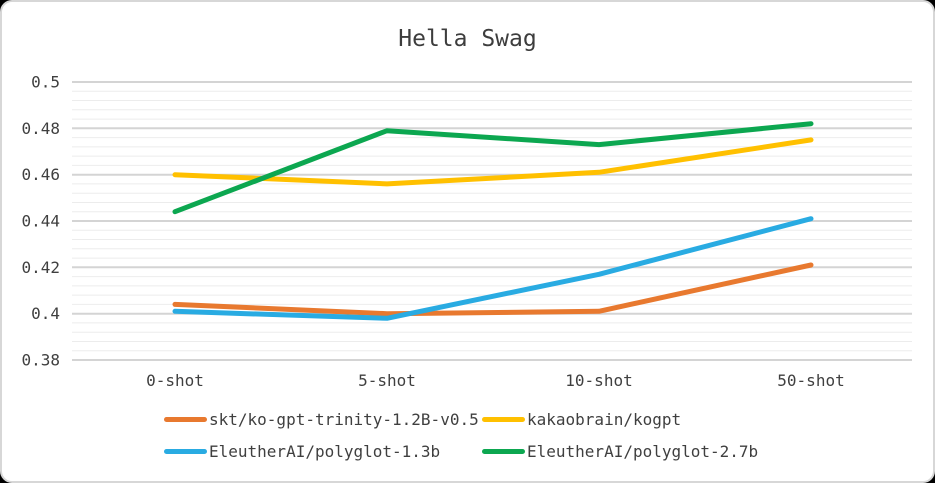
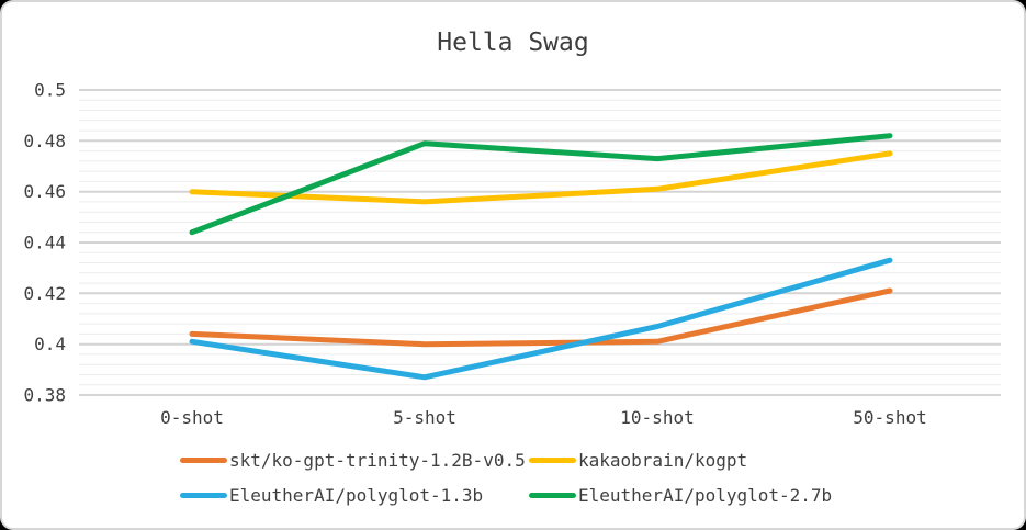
EleutherAI/polyglot-1.3b/5-shot: 0.398 -> 0.387
EleutherAI/polyglot-1.3b/10-shot: 0.417 -> 0.407
EleutherAI/polyglot-1.3b/50-shot: 0.441 -> 0.433
